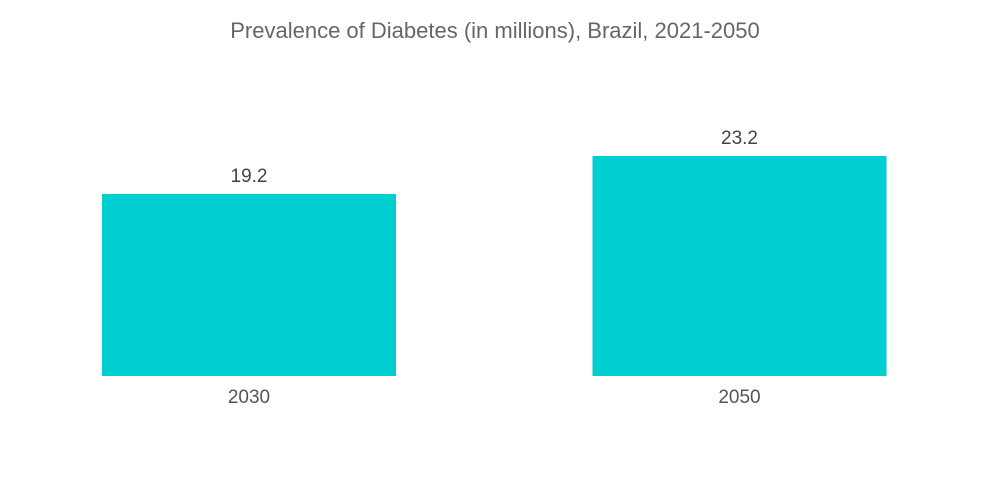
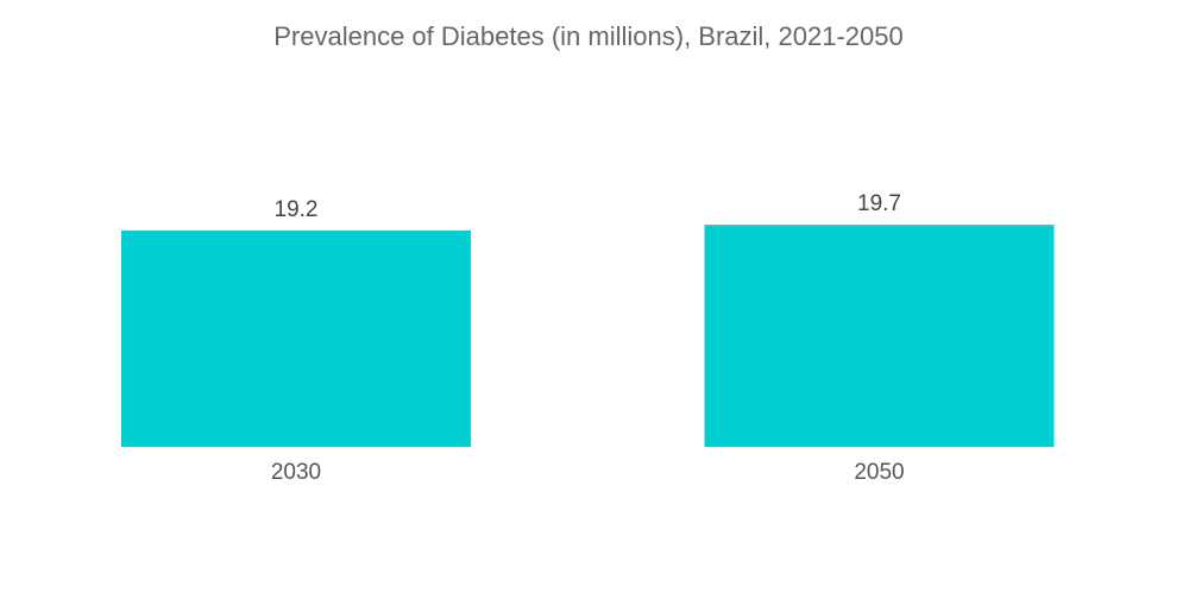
2050: 23.2 -> 19.7
